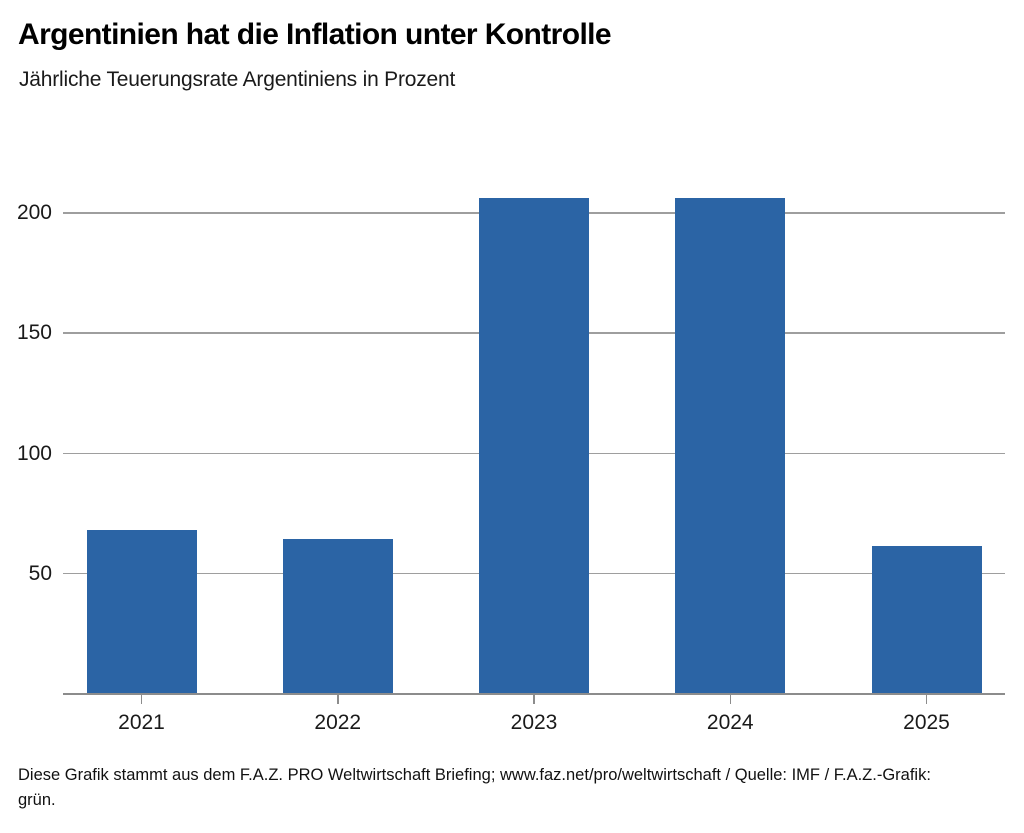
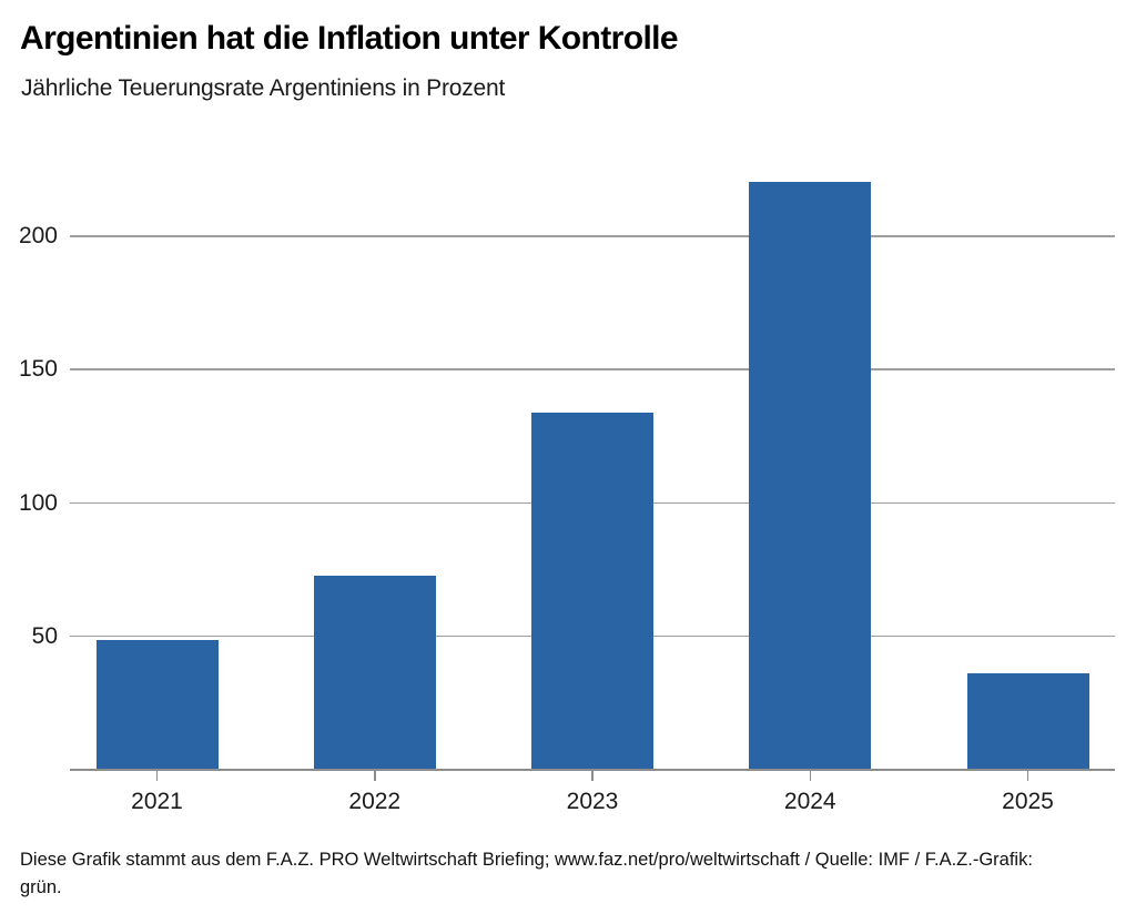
2021: 68 -> 48
2022: 64 -> 72
2023: 206 -> 134
2024: 206 -> 220
2025: 61 -> 36
